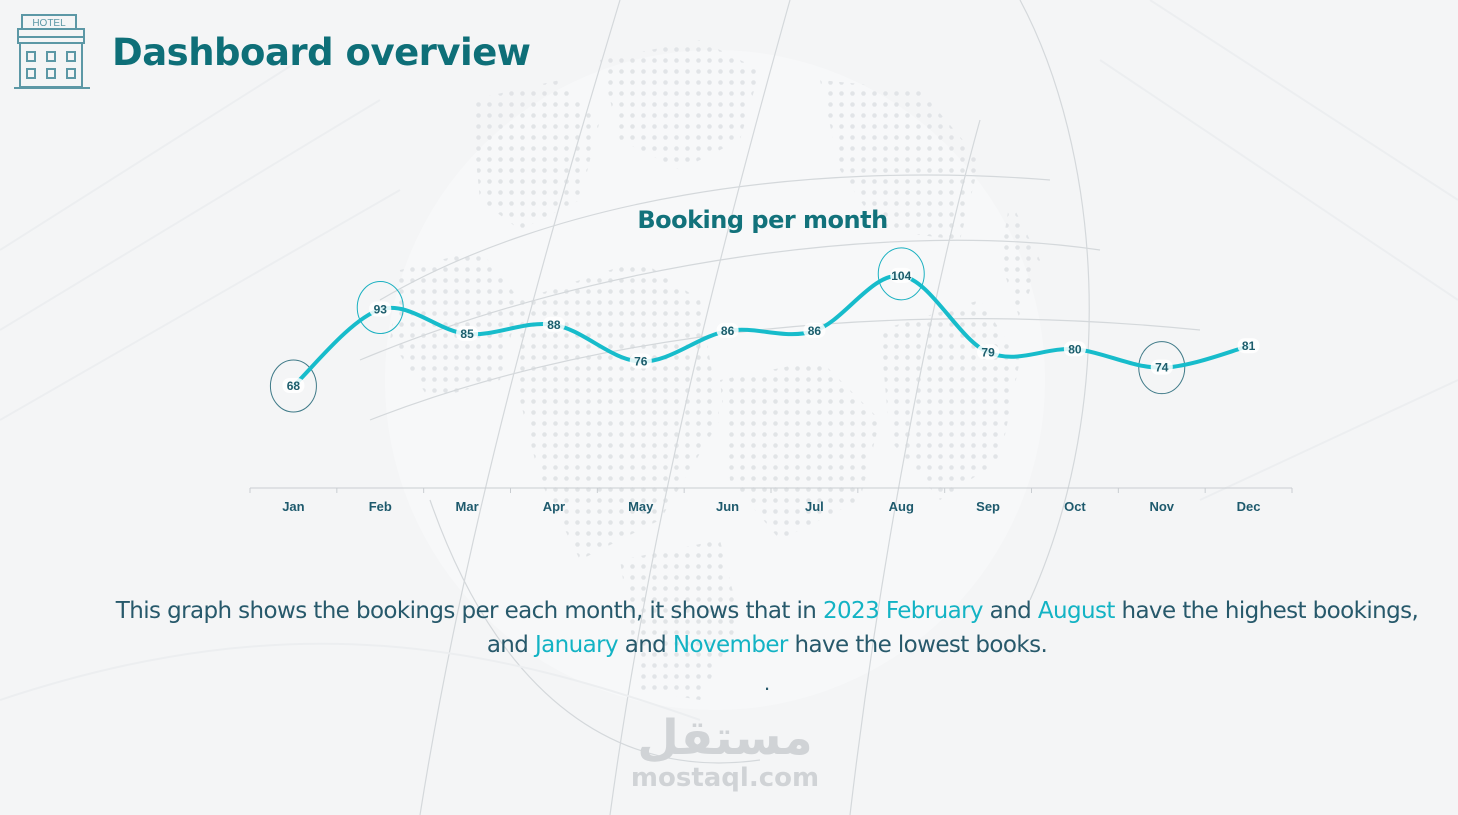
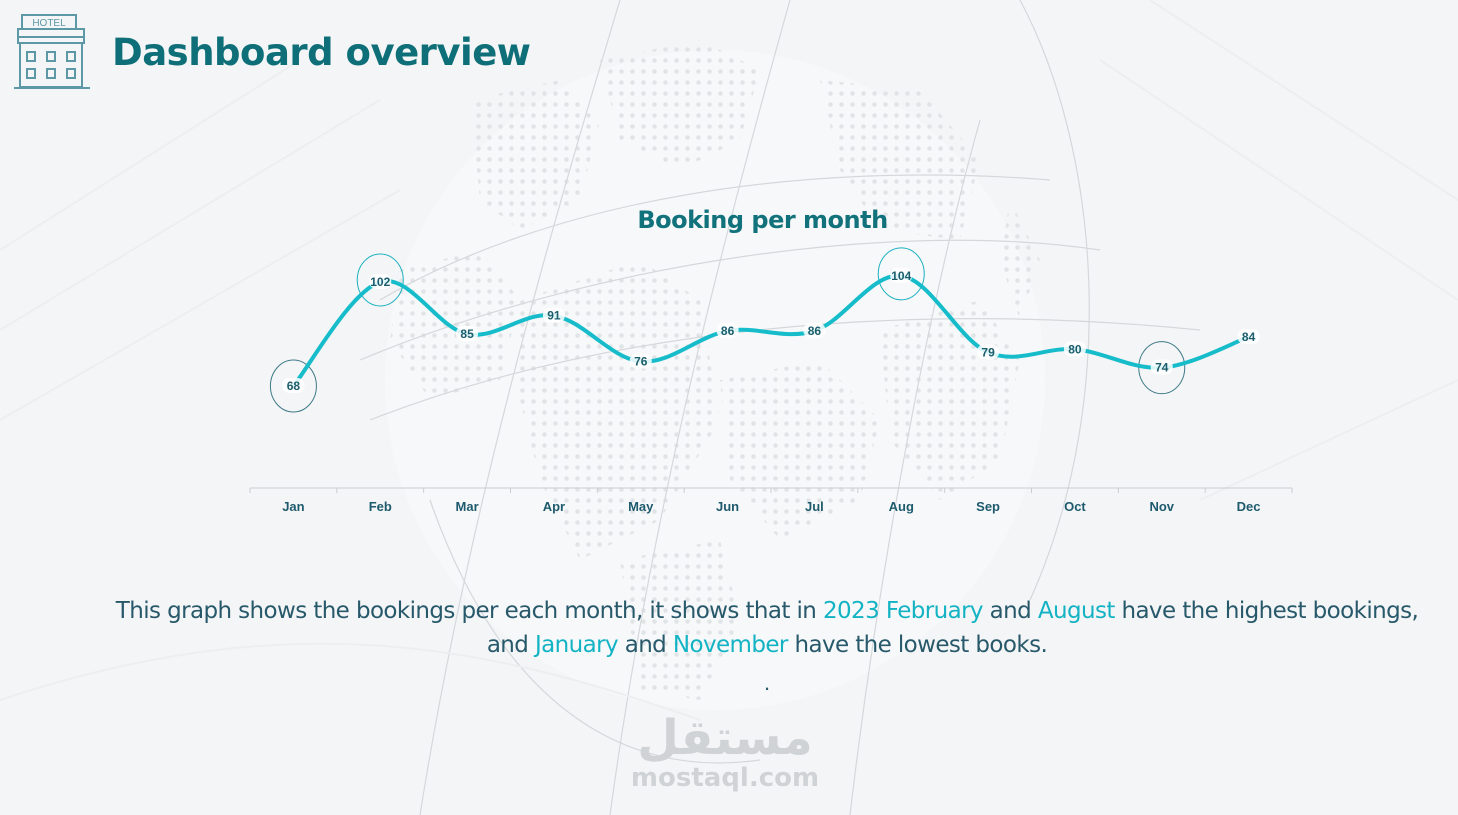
Feb: 93 -> 102
Apr: 88 -> 91
Dec: 81 -> 84
